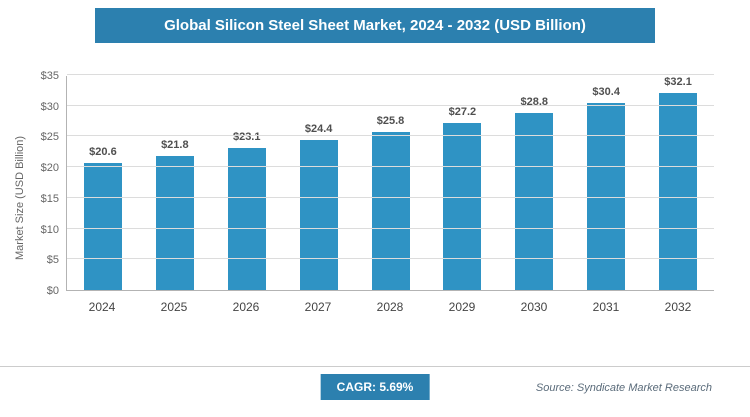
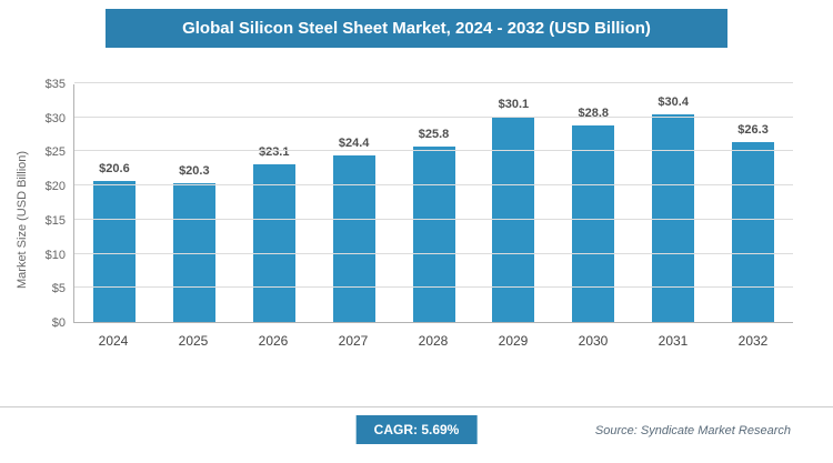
2025: $21.8 -> $20.3
2029: $27.2 -> $30.1
2032: $32.1 -> $26.3
